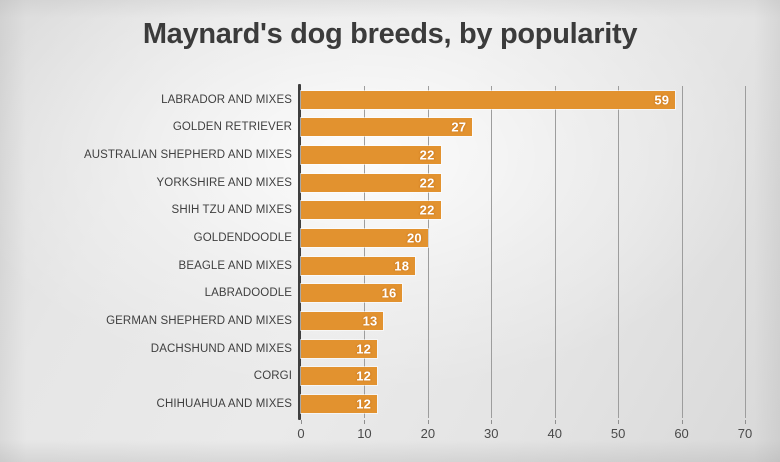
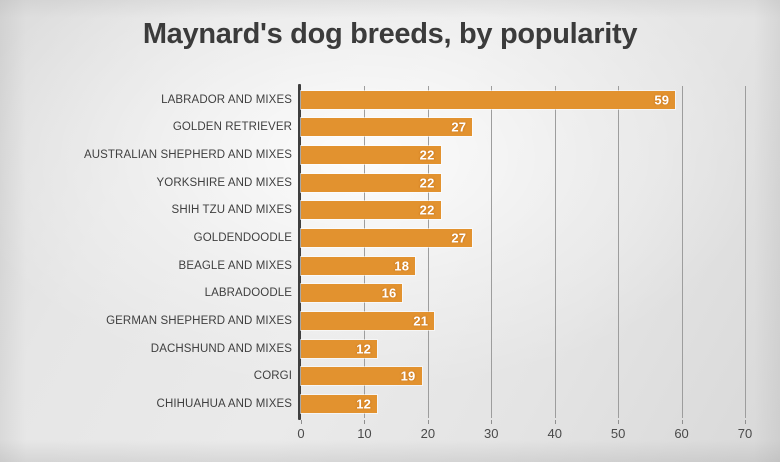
GOLDENDOODLE: 20 -> 27
GERMAN SHEPHERD AND MIXES: 13 -> 21
CORGI: 12 -> 19
